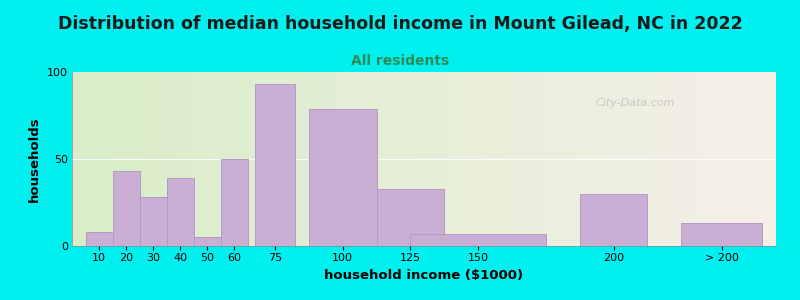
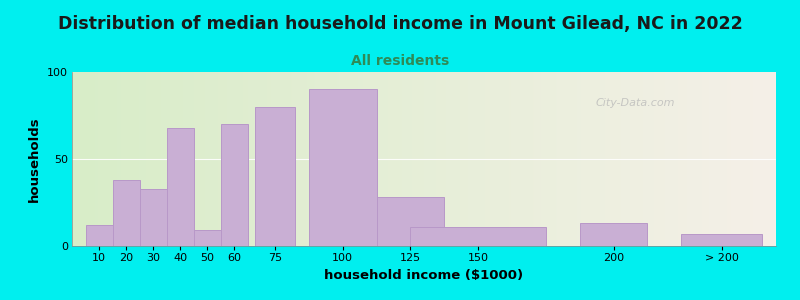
10: 8 -> 12
20: 43 -> 38
30: 28 -> 33
40: 39 -> 68
50: 5 -> 9
60: 50 -> 70
75: 93 -> 80
100: 79 -> 90
125: 33 -> 28
150: 7 -> 11
200: 30 -> 13
> 200: 13 -> 7
